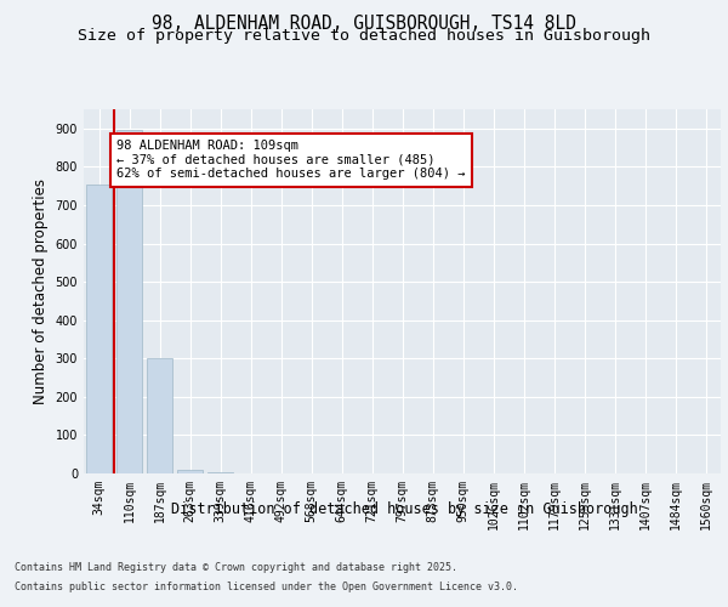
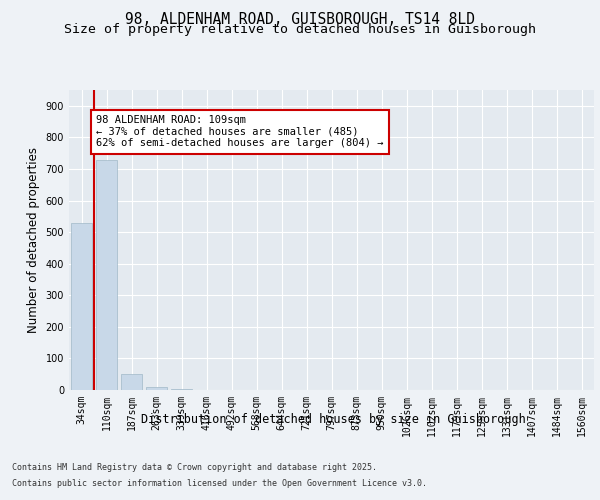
34sqm: 755 -> 528
110sqm: 895 -> 728
187sqm: 300 -> 50
